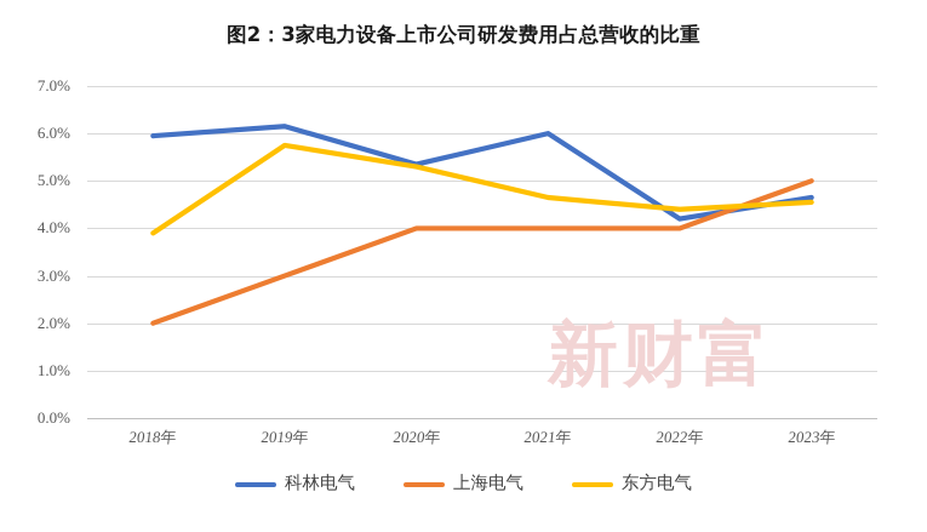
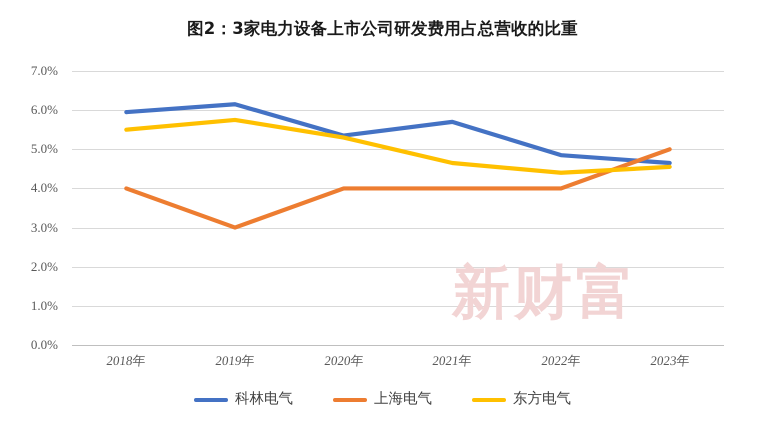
上海电气/2018年: 2% -> 4%
东方电气/2018年: 3.9% -> 5.5%
科林电气/2021年: 6.0% -> 5.7%
科林电气/2022年: 4.2% -> 4.8%
